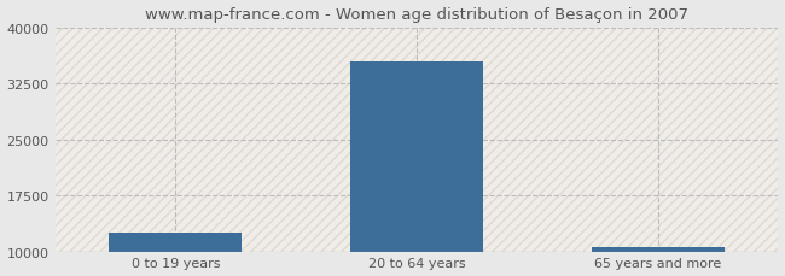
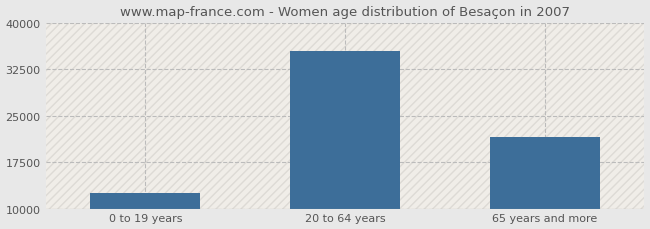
65 years and more: 10600 -> 21600
